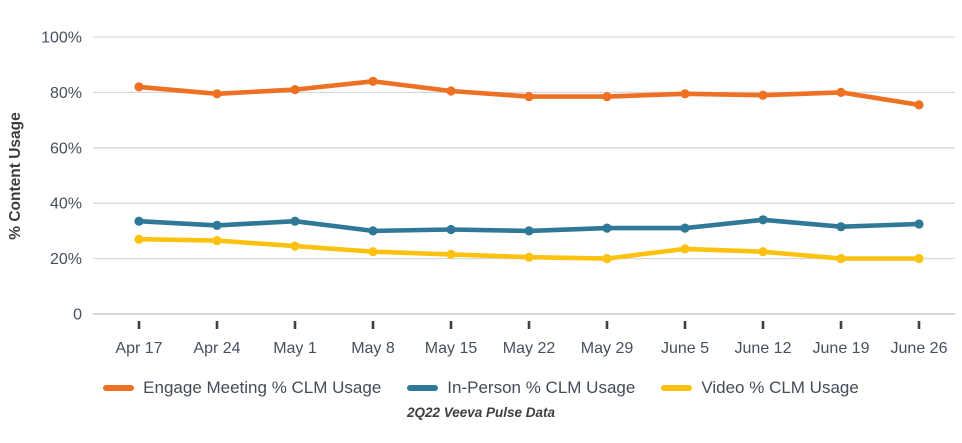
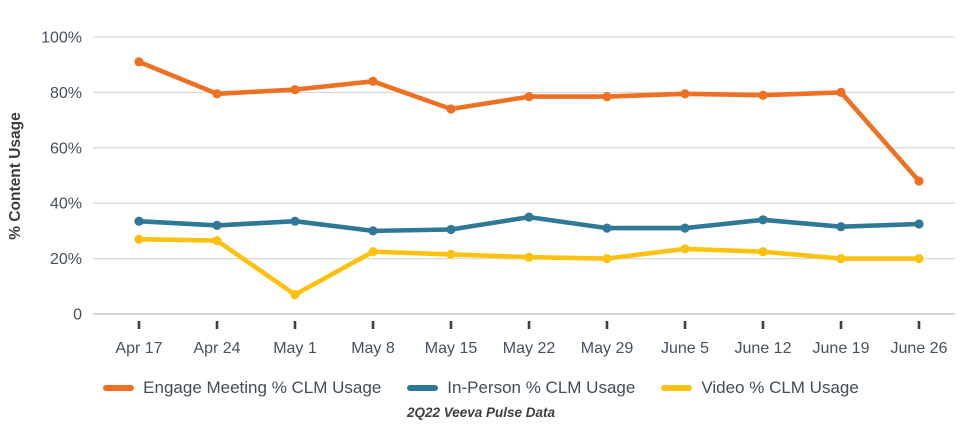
Engage Meeting % CLM Usage/Apr 17: 82% -> 91%
Video % CLM Usage/May 1: 24% -> 7%
Engage Meeting % CLM Usage/May 15: 80% -> 74%
In-Person % CLM Usage/May 22: 30% -> 35%
Engage Meeting % CLM Usage/June 26: 76% -> 48%
